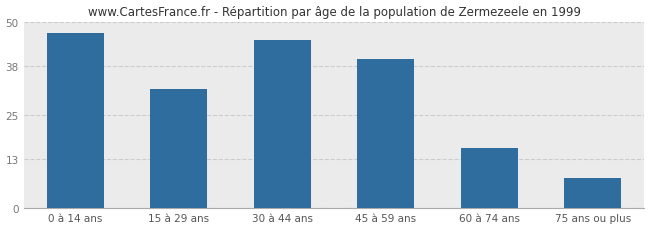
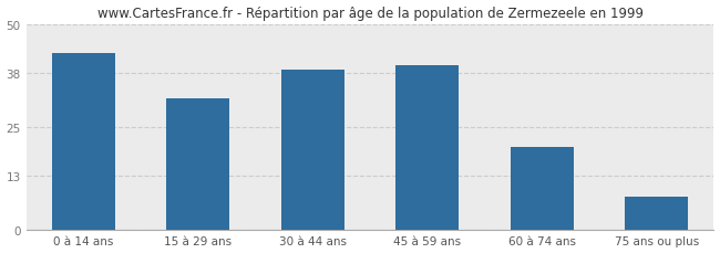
0 à 14 ans: 47 -> 43
30 à 44 ans: 45 -> 39
60 à 74 ans: 16 -> 20
